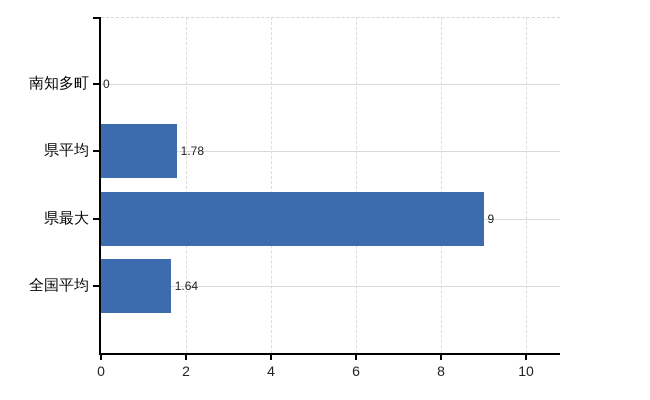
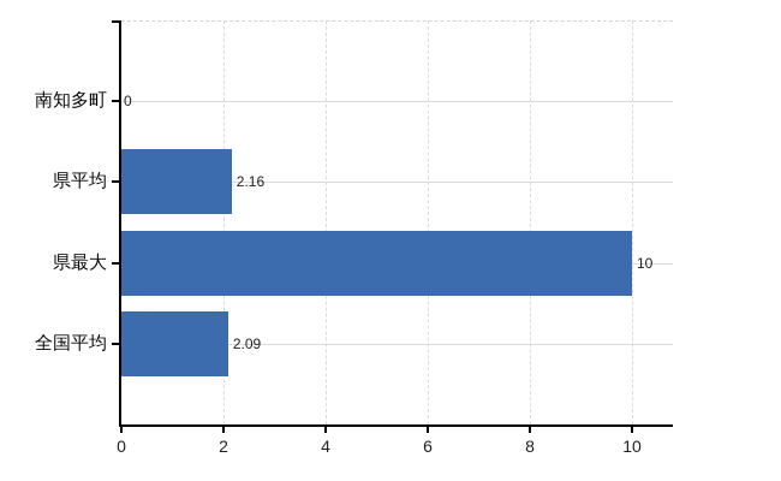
県平均: 1.78 -> 2.16
県最大: 9 -> 10
全国平均: 1.64 -> 2.09
